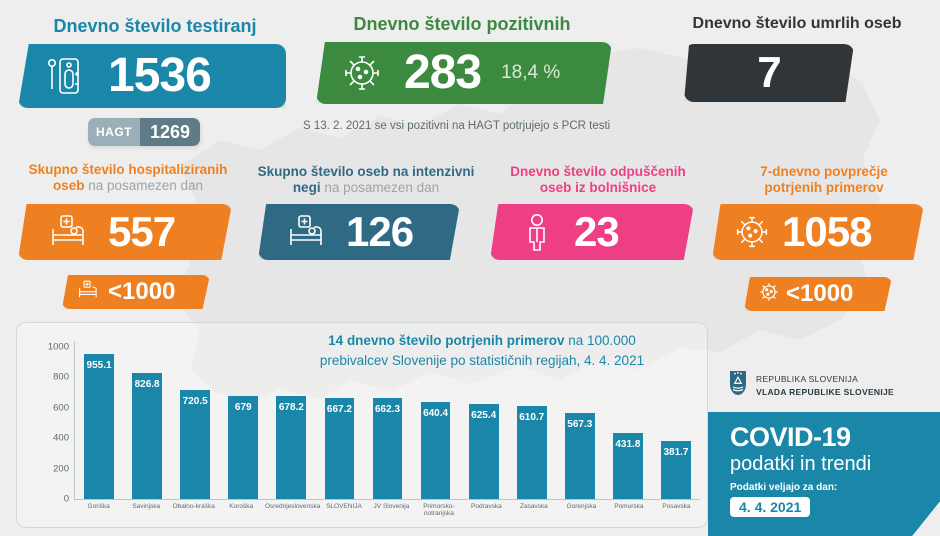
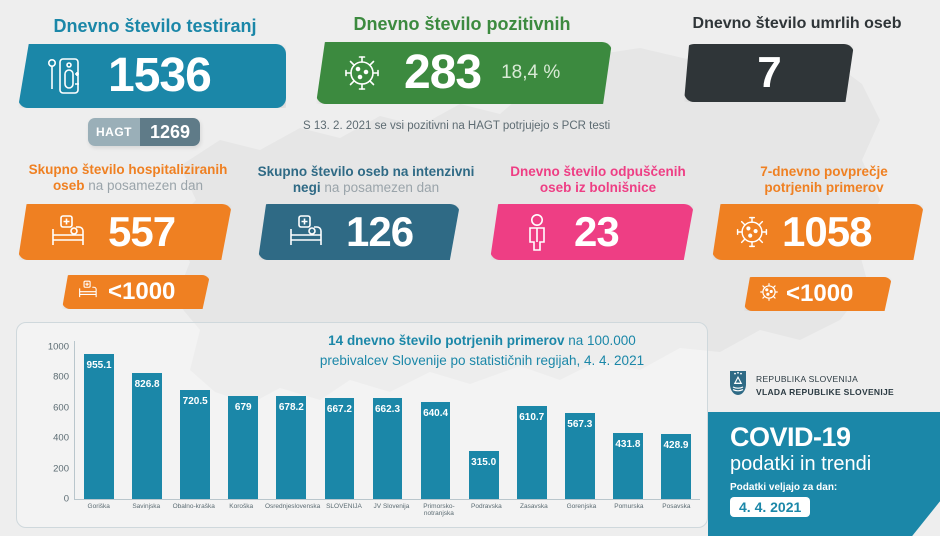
Podravska: 625.4 -> 315.0
Posavska: 381.7 -> 428.9
